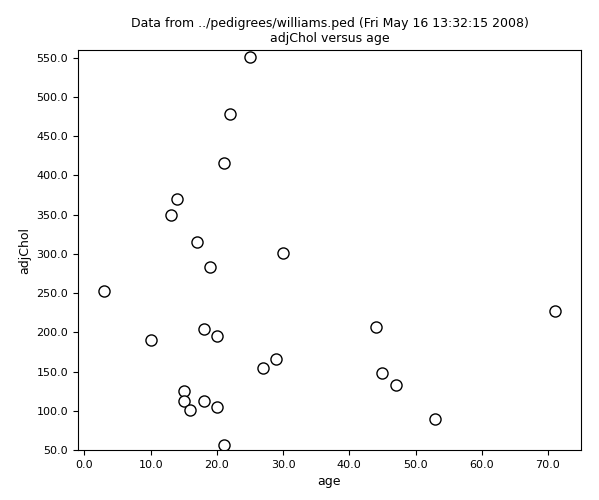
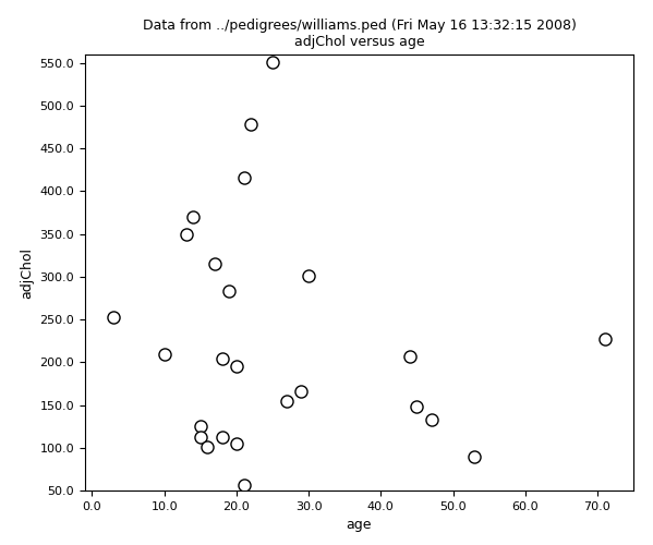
10.0: 190 -> 210
